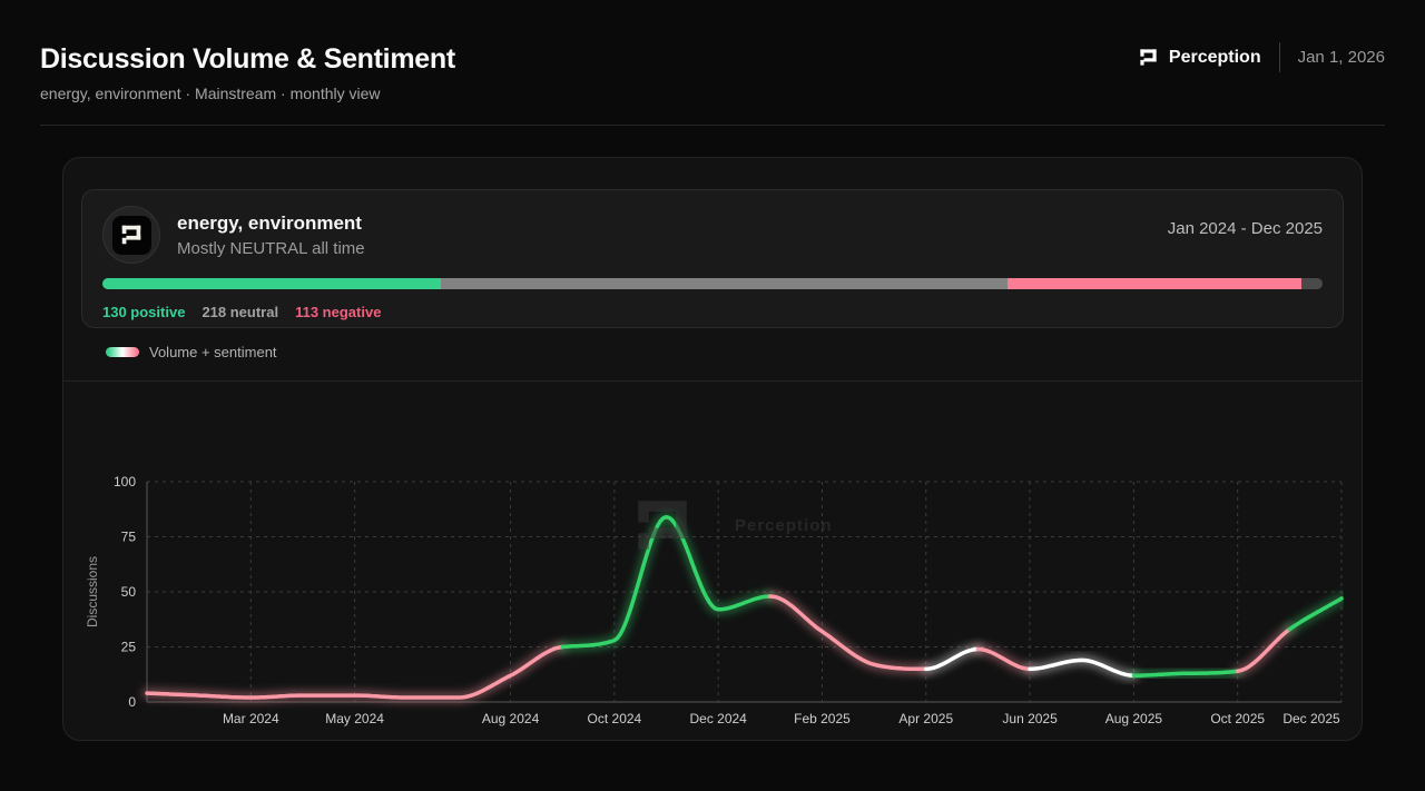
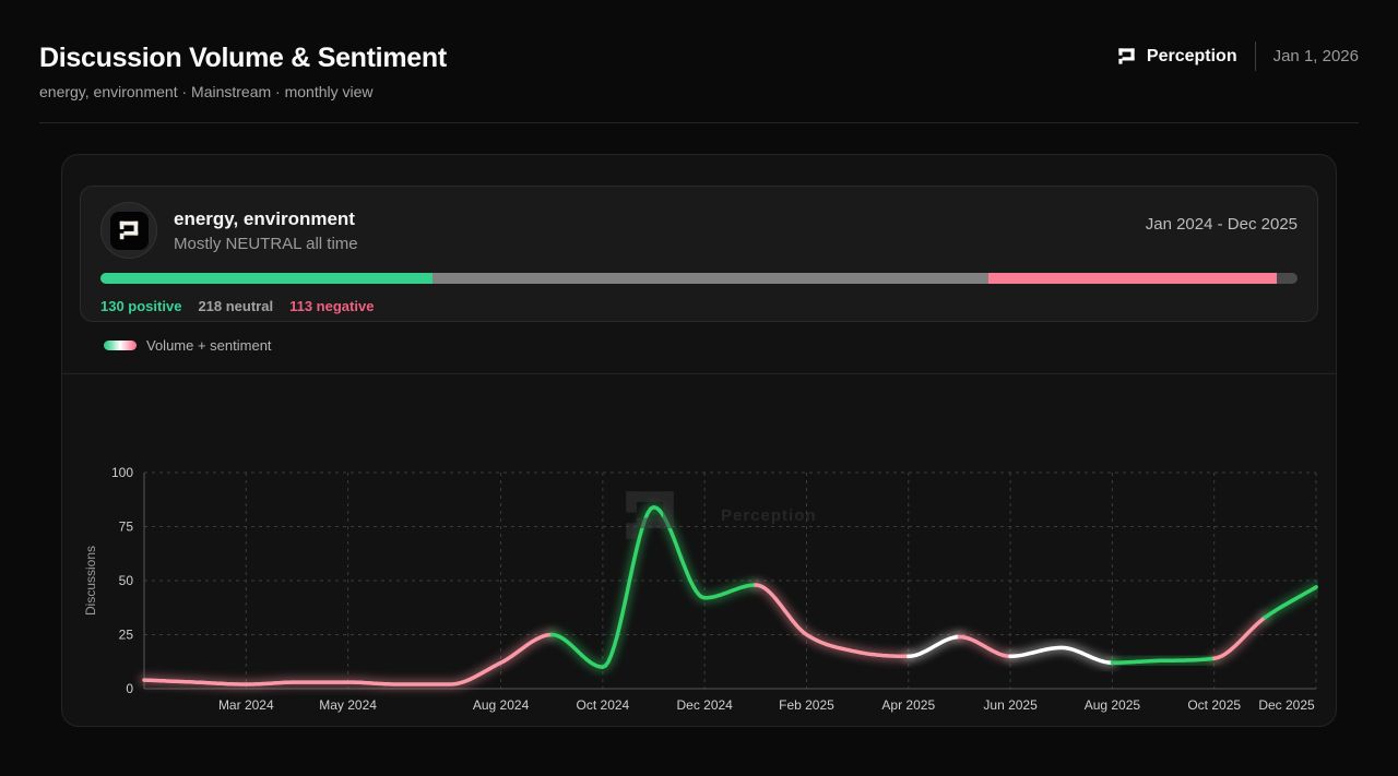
Oct 2024: 28 -> 10
Feb 2025: 32 -> 25
